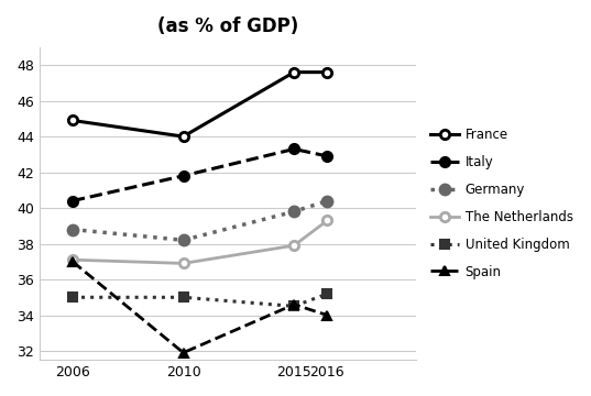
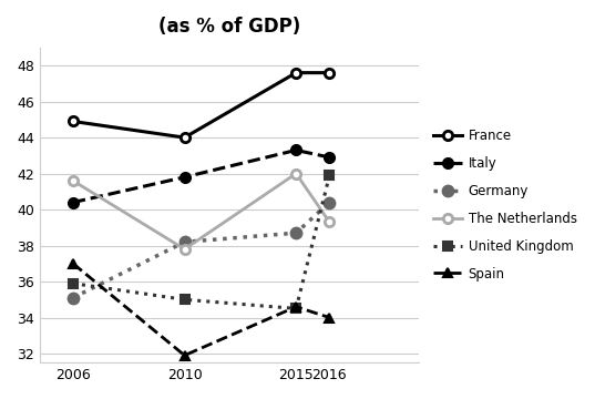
Germany/2006: 38.8 -> 35.1
The Netherlands/2006: 37.1 -> 41.6
United Kingdom/2006: 35.0 -> 35.9
The Netherlands/2010: 36.9 -> 37.8
Germany/2015: 39.8 -> 38.7
The Netherlands/2015: 37.9 -> 42.0
United Kingdom/2016: 35.2 -> 41.9
